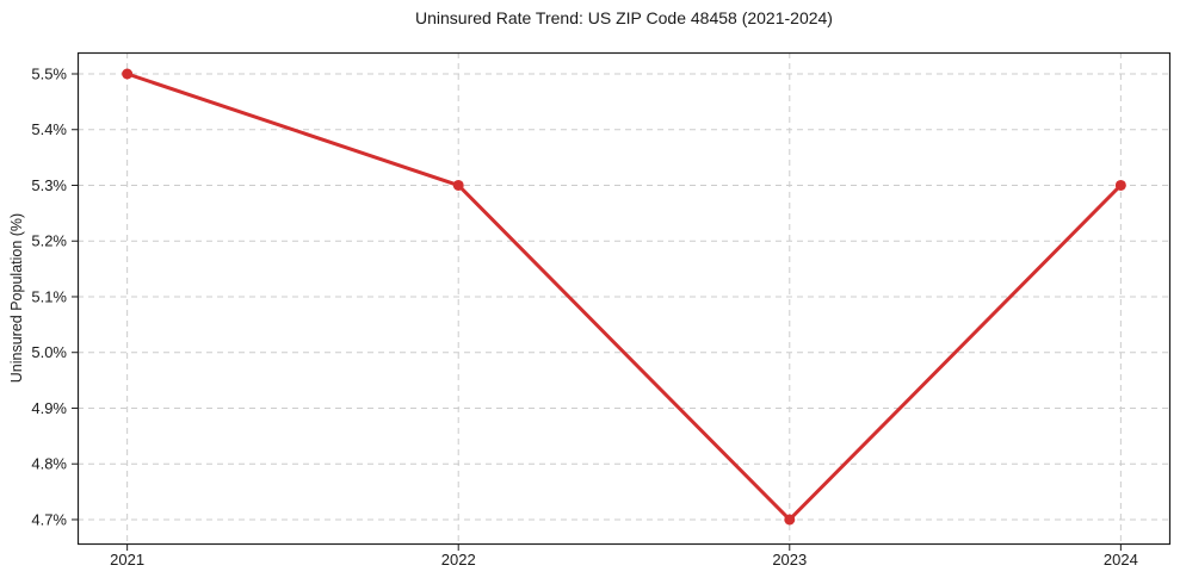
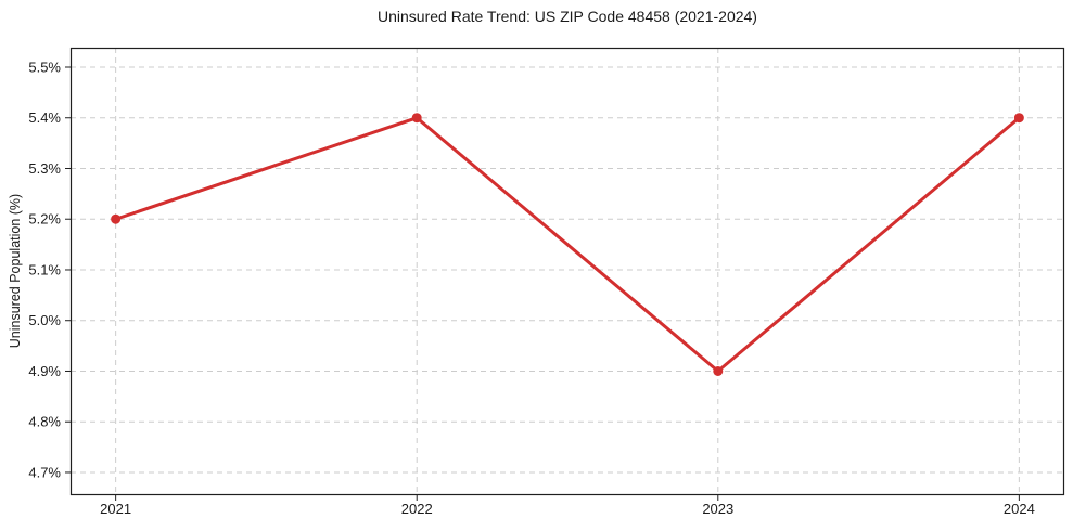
2021: 5.5% -> 5.2%
2022: 5.3% -> 5.4%
2023: 4.7% -> 4.9%
2024: 5.3% -> 5.4%
